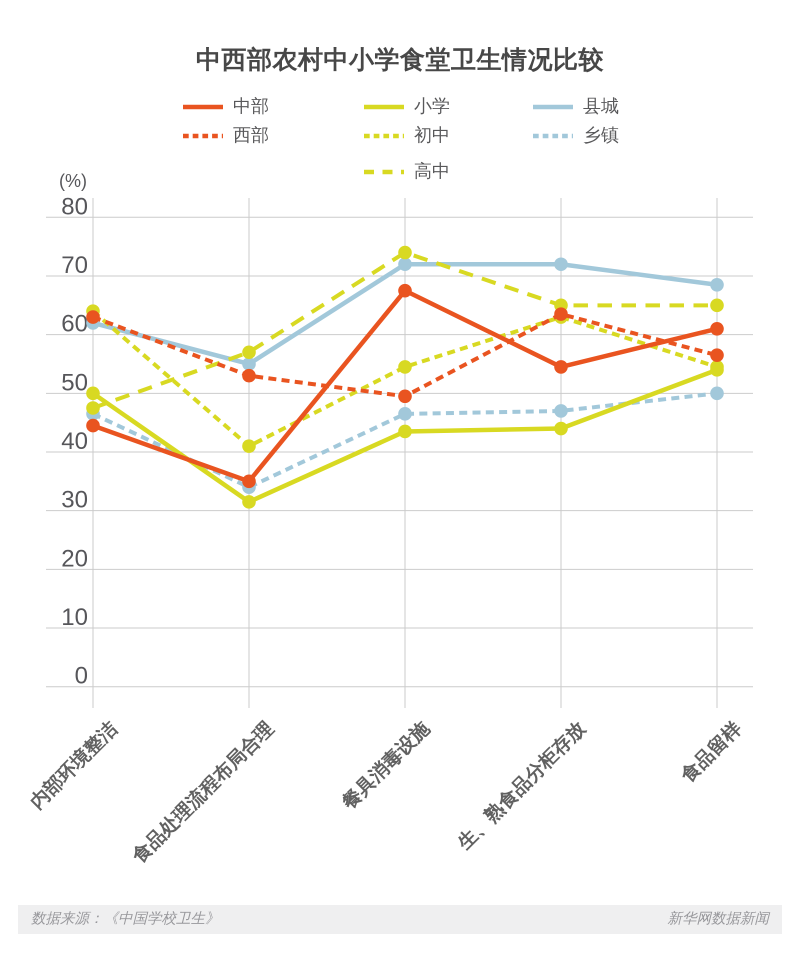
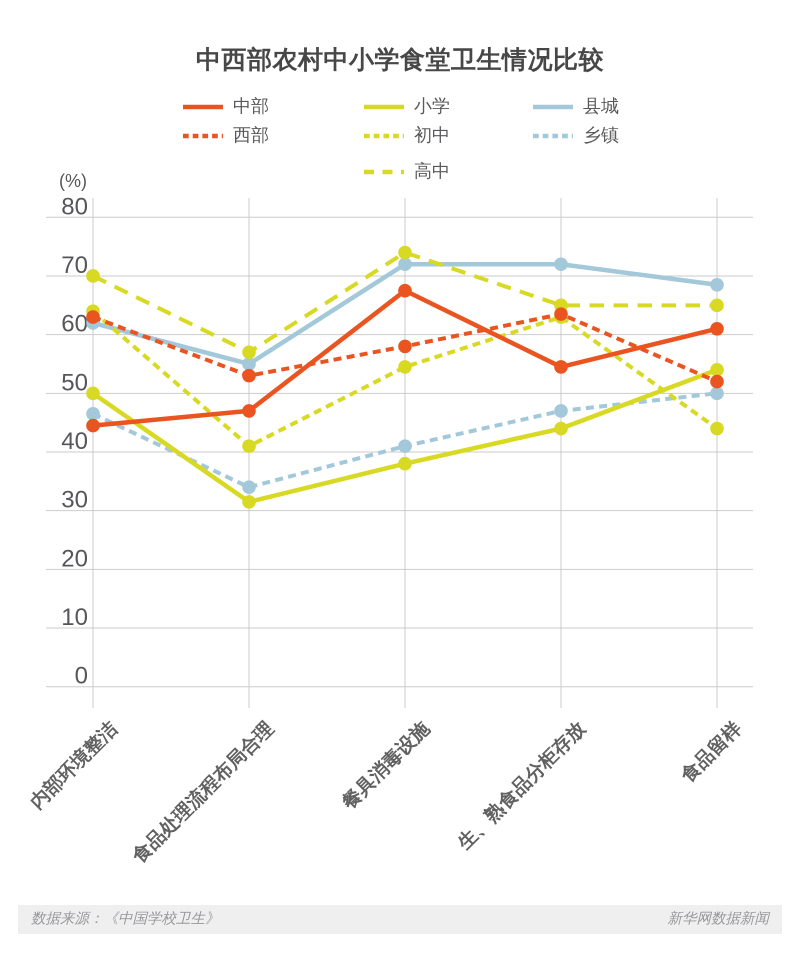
高中/内部环境整洁: 48 -> 70
中部/食品处理流程布局合理: 35 -> 47
西部/餐具消毒设施: 50 -> 58
小学/餐具消毒设施: 44 -> 38
乡镇/餐具消毒设施: 46 -> 41
西部/食品留样: 56 -> 52
初中/食品留样: 54 -> 44
